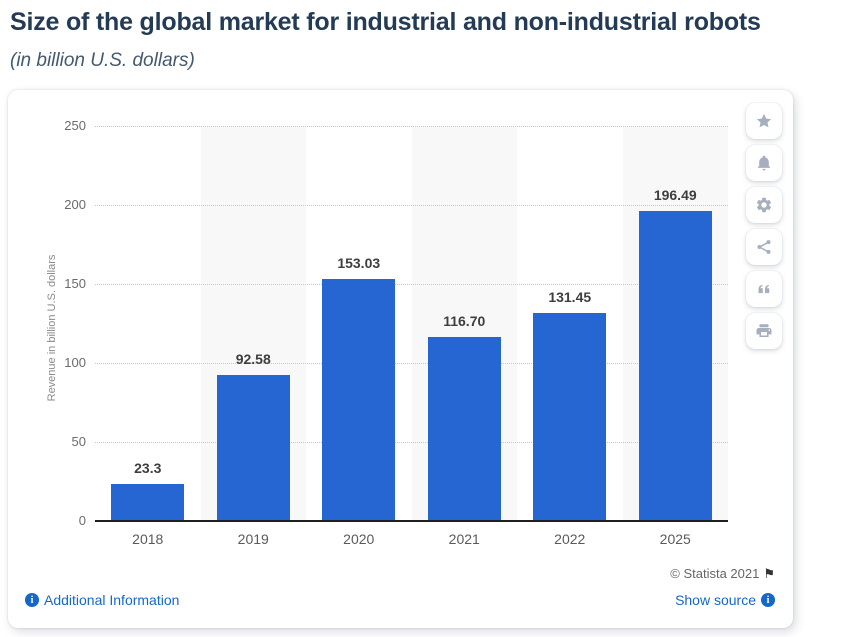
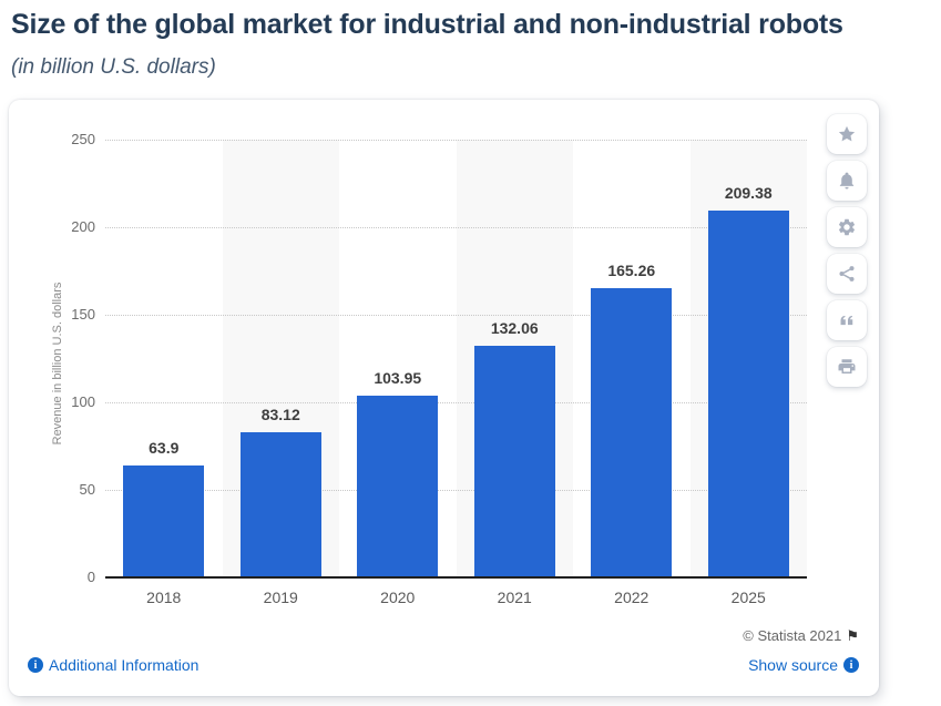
2018: 23.3 -> 63.9
2019: 92.58 -> 83.12
2020: 153.03 -> 103.95
2021: 116.70 -> 132.06
2022: 131.45 -> 165.26
2025: 196.49 -> 209.38
